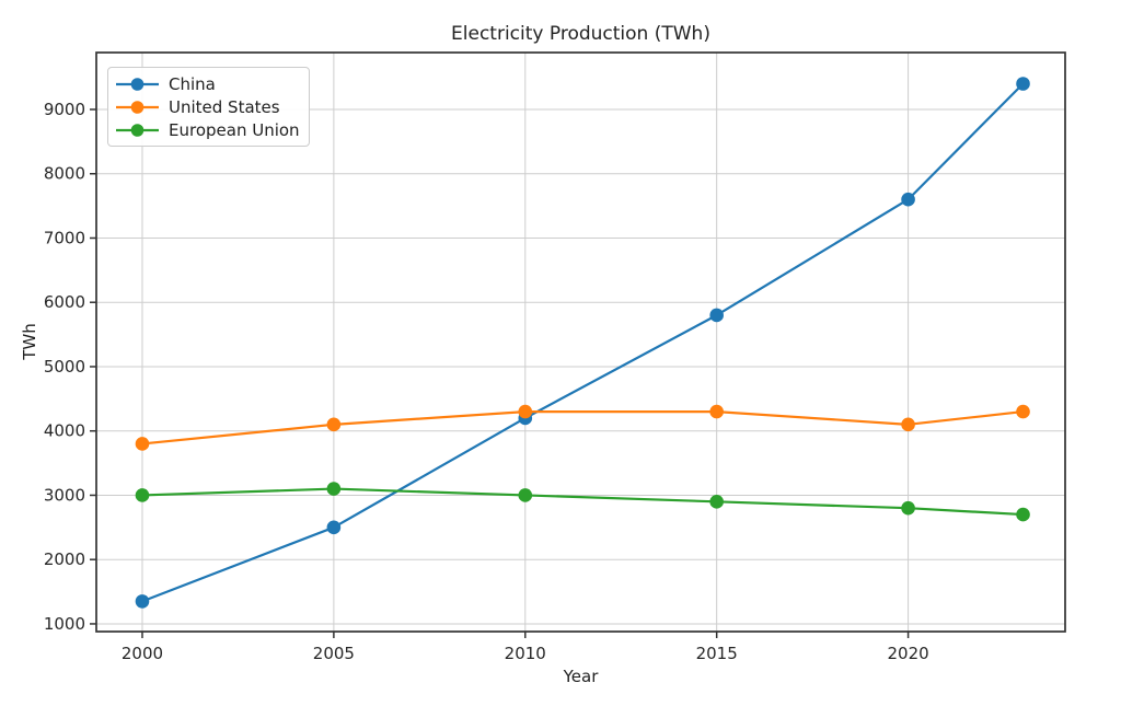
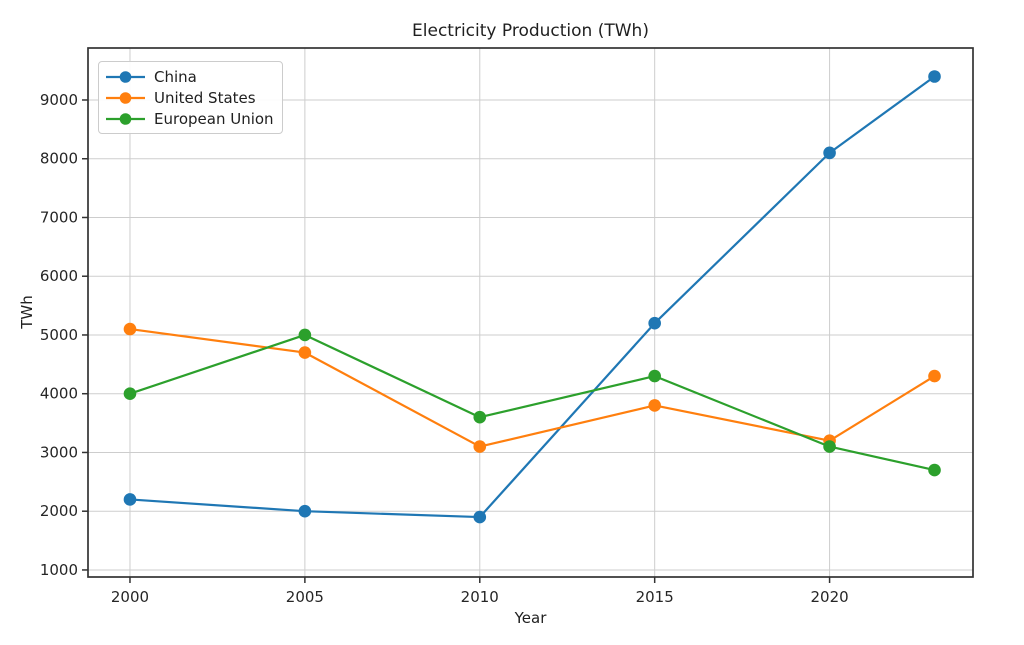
China/2000: 1400 -> 2200
United States/2000: 3800 -> 5100
European Union/2000: 3000 -> 4000
China/2005: 2500 -> 2000
United States/2005: 4100 -> 4700
European Union/2005: 3100 -> 5000
China/2010: 4200 -> 1900
United States/2010: 4300 -> 3100
European Union/2010: 3000 -> 3600
China/2015: 5800 -> 5200
United States/2015: 4300 -> 3800
European Union/2015: 2900 -> 4300
China/2020: 7600 -> 8100
United States/2020: 4100 -> 3200
European Union/2020: 2800 -> 3100
